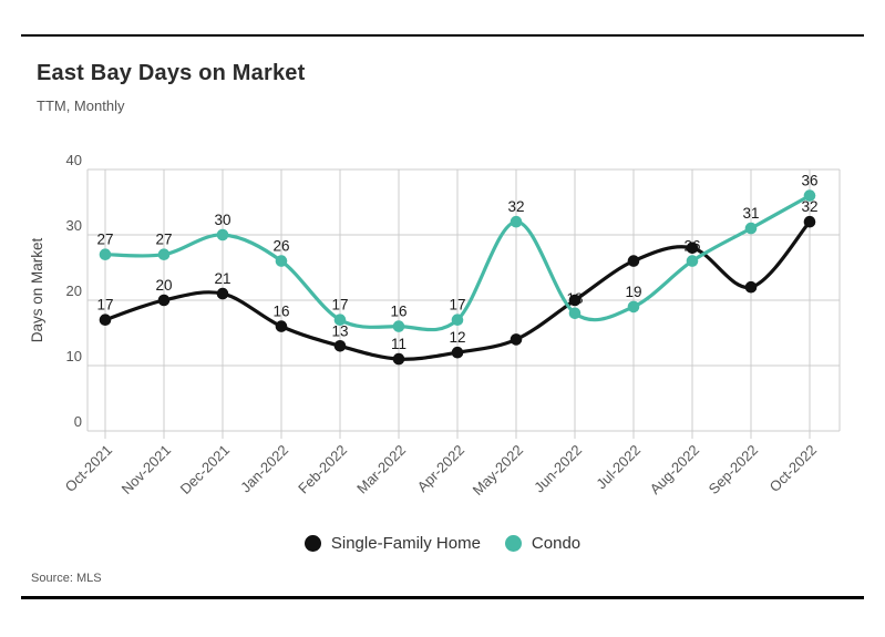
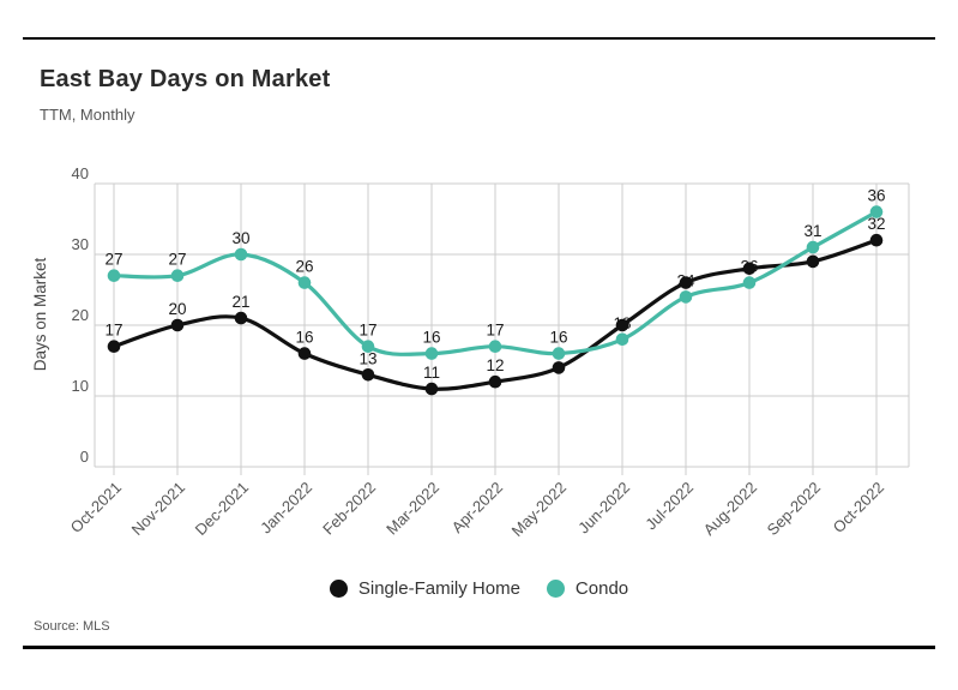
Condo/May-2022: 32 -> 16
Condo/Jul-2022: 19 -> 24
Single-Family Home/Sep-2022: 22 -> 29
